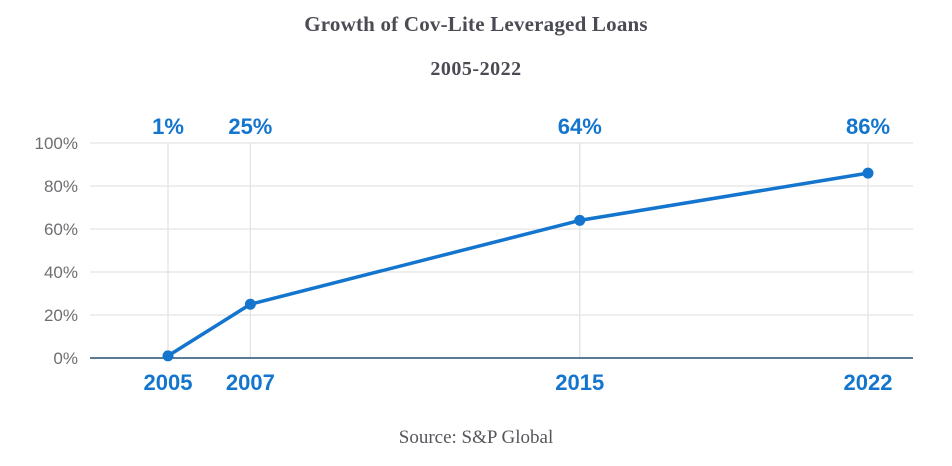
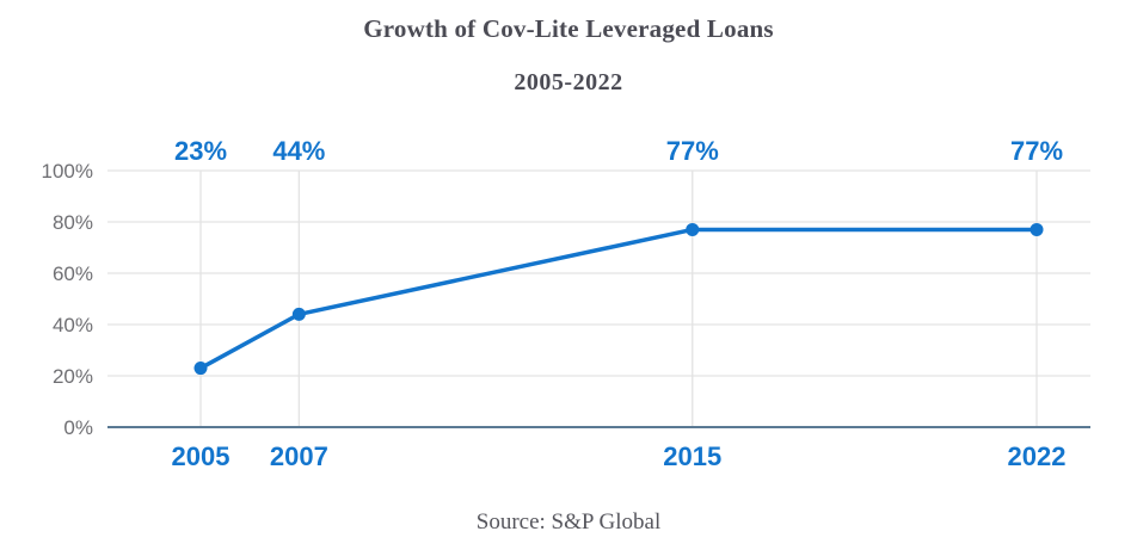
2005: 1% -> 23%
2007: 25% -> 44%
2015: 64% -> 77%
2022: 86% -> 77%
